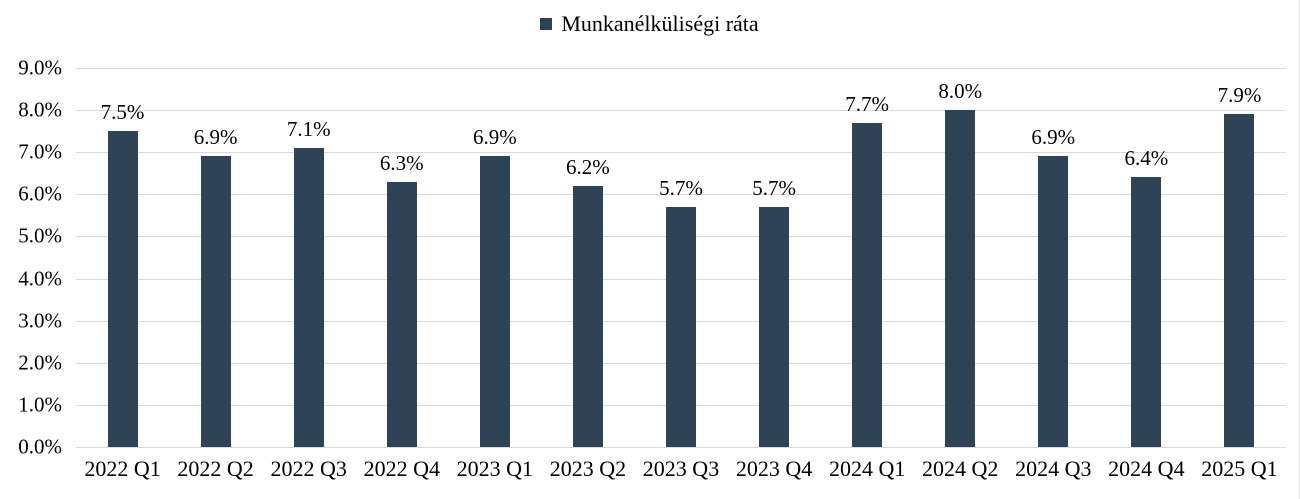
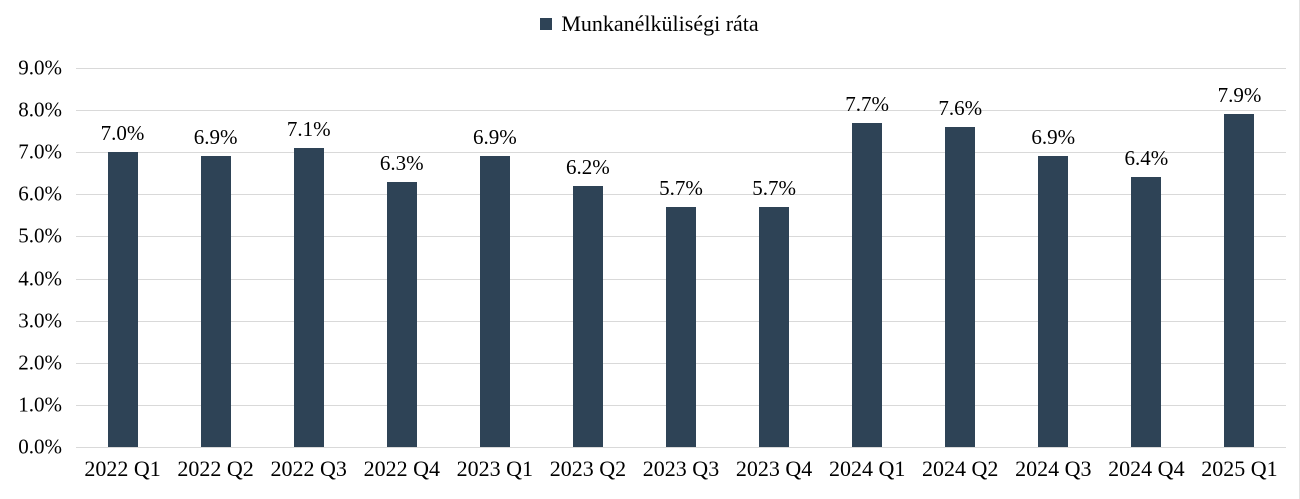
2022 Q1: 7.5% -> 7.0%
2024 Q2: 8.0% -> 7.6%
